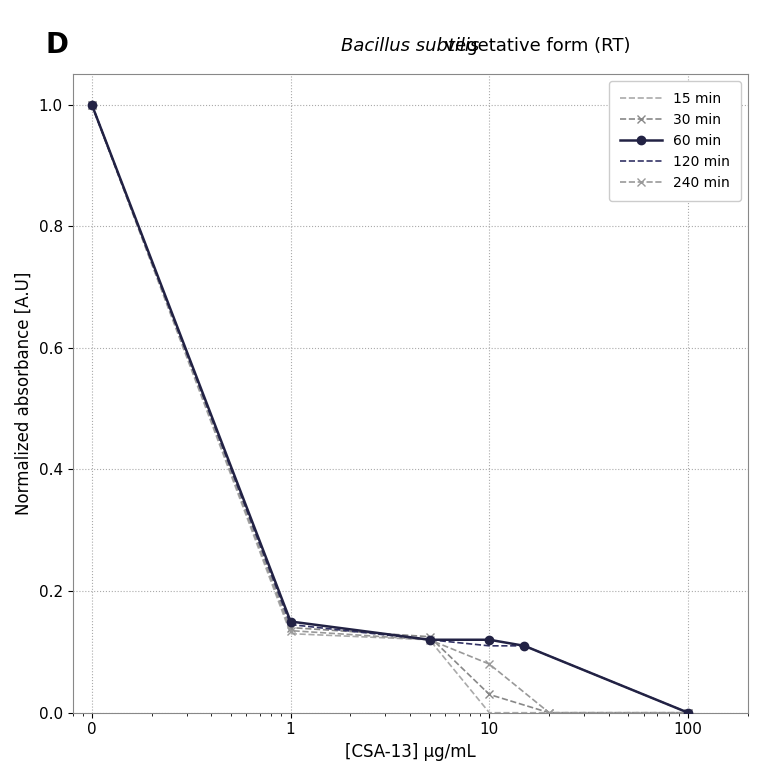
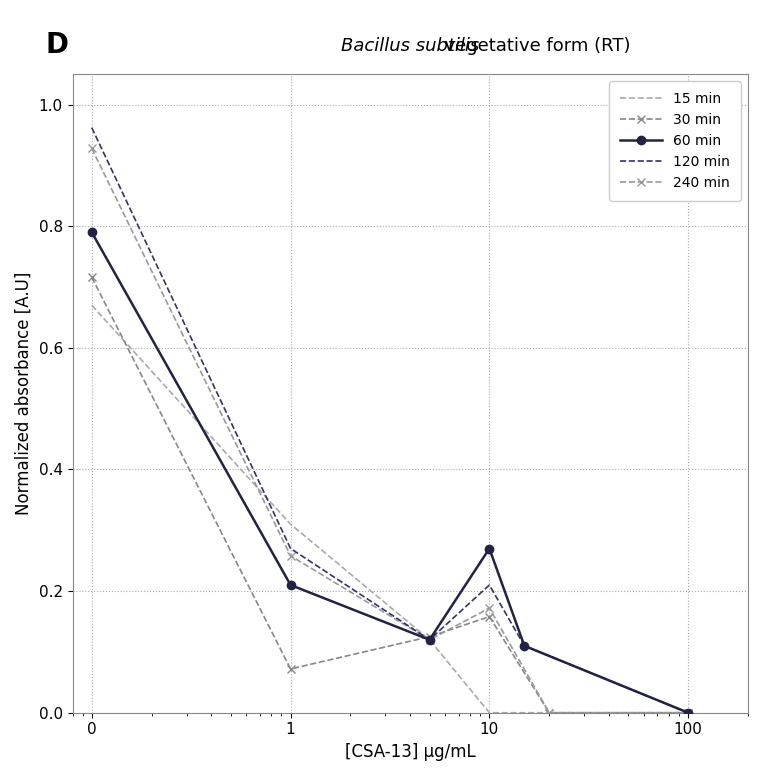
15 min/0: 1.00 -> 0.67
30 min/0: 1.000 -> 0.716
60 min/0: 1.00 -> 0.79
120 min/0: 1.000 -> 0.962
240 min/0: 1.000 -> 0.928
15 min/1: 0.13 -> 0.31
30 min/1: 0.140 -> 0.072
60 min/1: 0.15 -> 0.21
120 min/1: 0.145 -> 0.270
240 min/1: 0.135 -> 0.258
30 min/10: 0.030 -> 0.158
60 min/10: 0.12 -> 0.27
120 min/10: 0.110 -> 0.210
240 min/10: 0.080 -> 0.172
